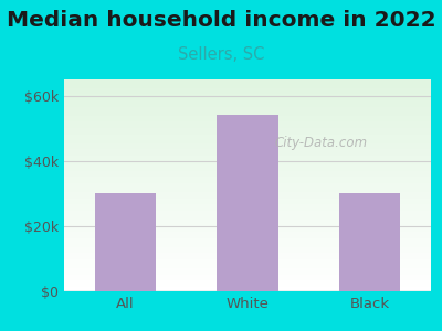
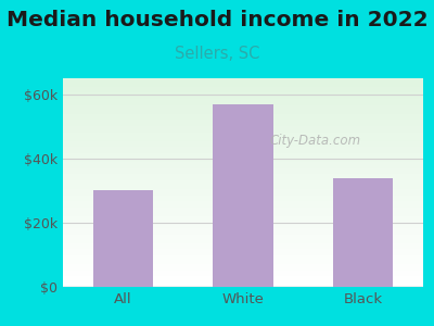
White: $54k -> $57k
Black: $30k -> $34k
